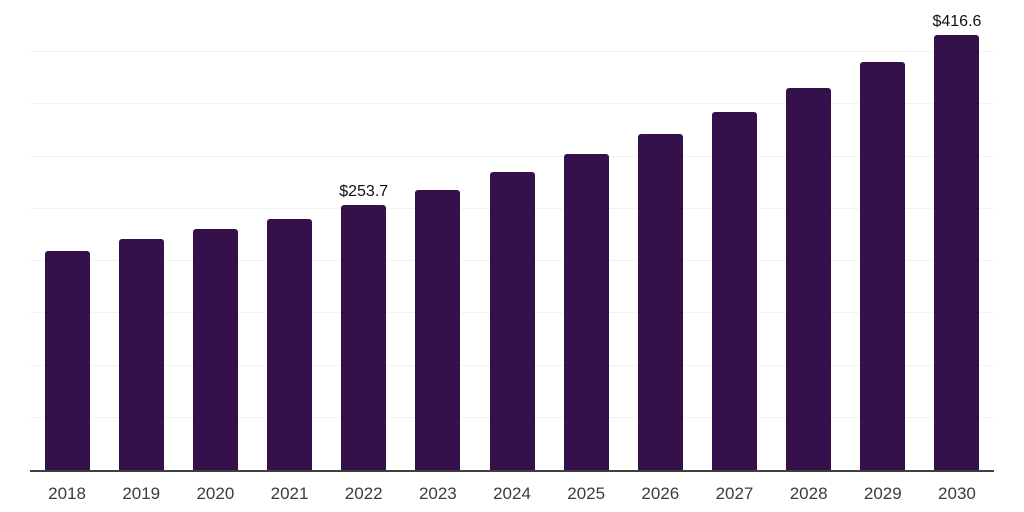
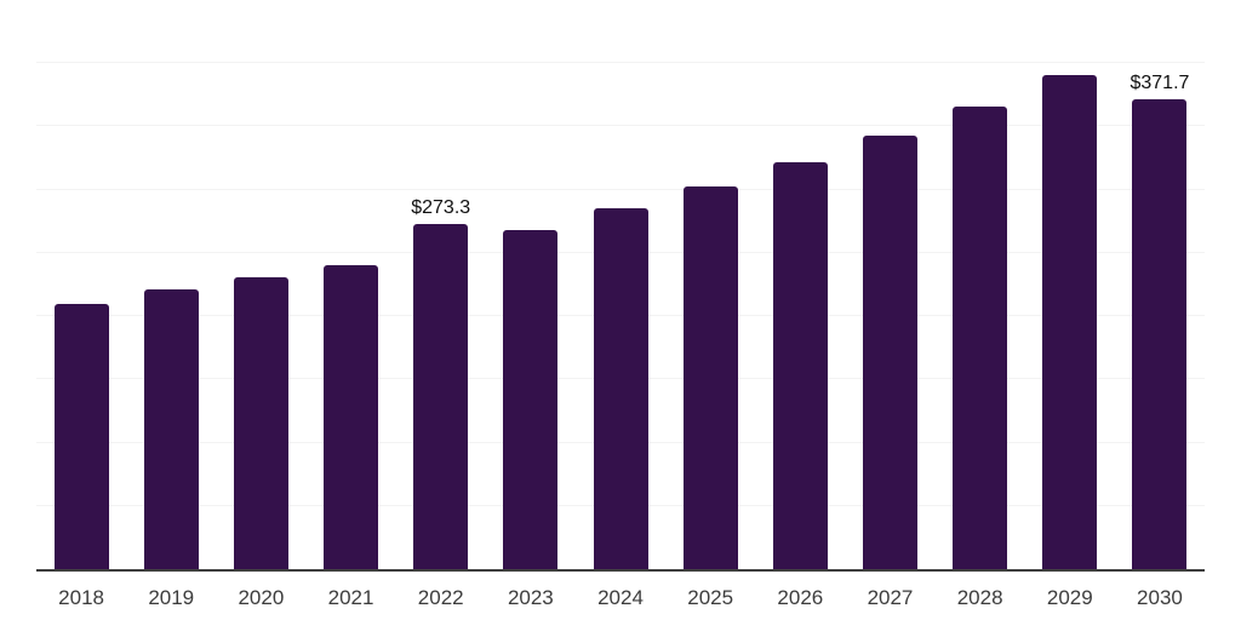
2022: $253.7 -> $273.3
2030: $416.6 -> $371.7
